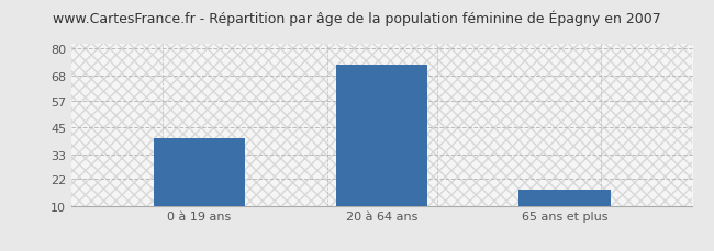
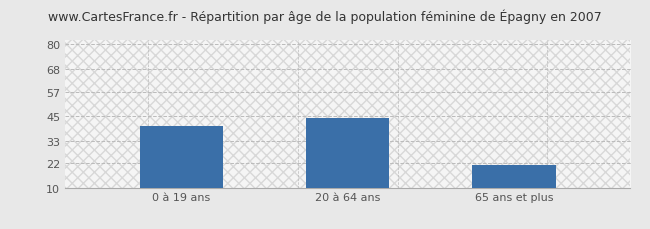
20 à 64 ans: 73 -> 44
65 ans et plus: 17 -> 21
